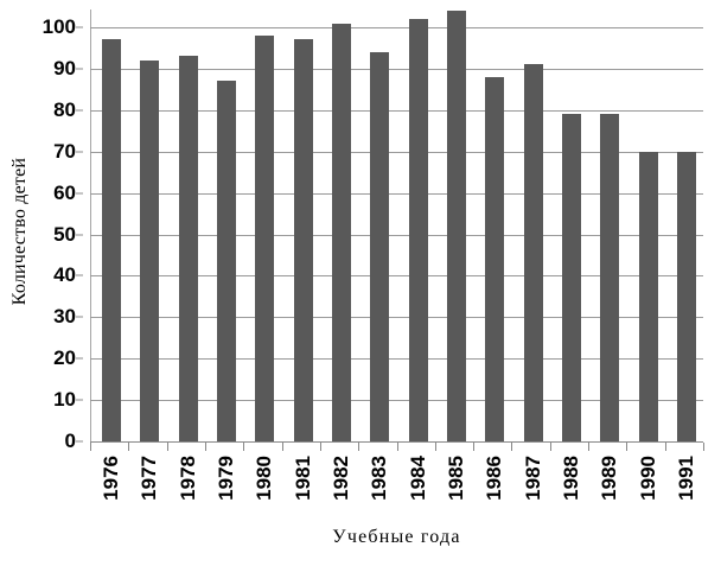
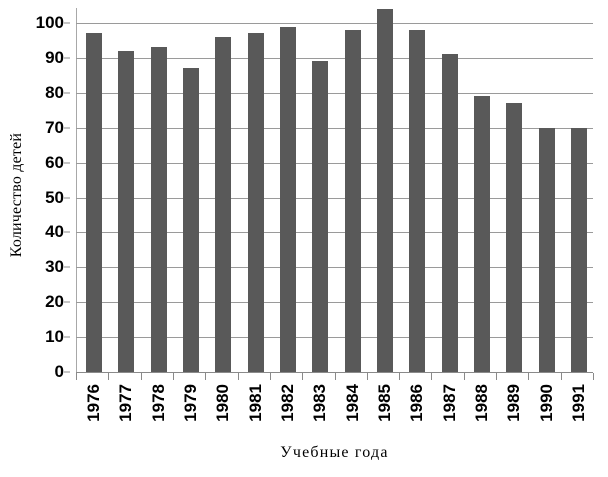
1980: 98 -> 96
1982: 101 -> 99
1983: 94 -> 89
1984: 102 -> 98
1986: 88 -> 98
1989: 79 -> 77
